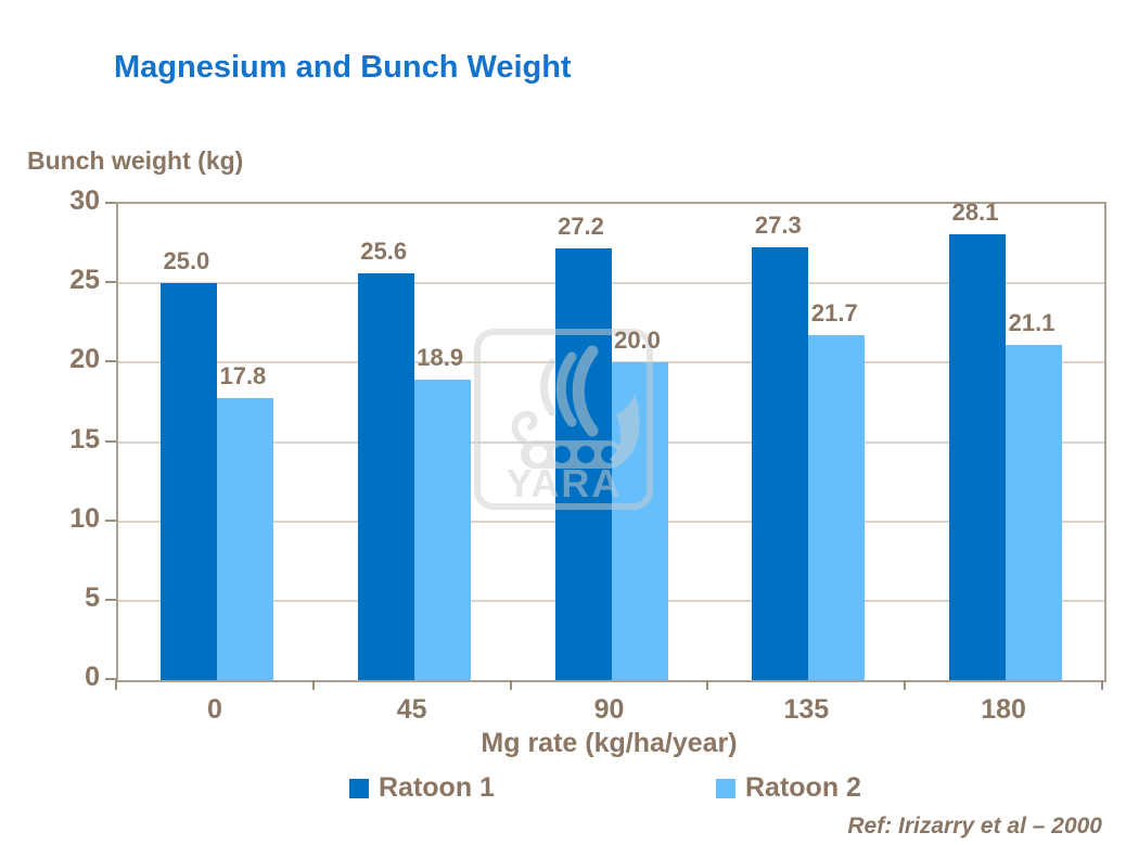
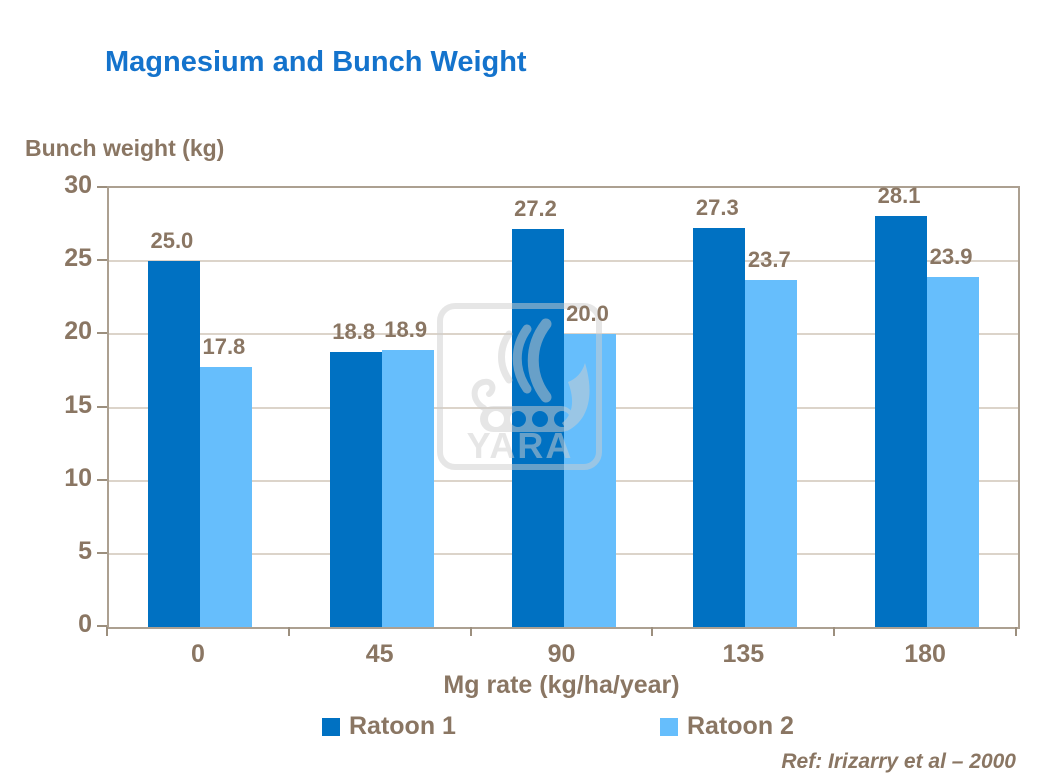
Ratoon 1/45: 25.6 -> 18.8
Ratoon 2/135: 21.7 -> 23.7
Ratoon 2/180: 21.1 -> 23.9
